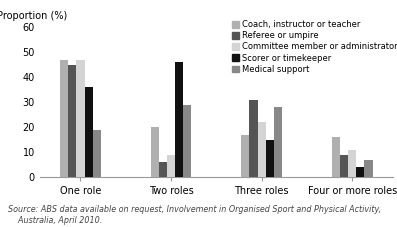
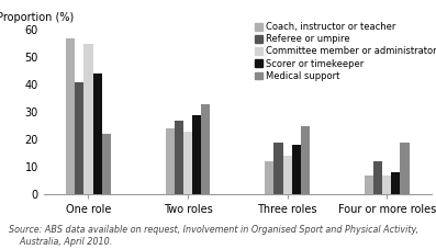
Coach, instructor or teacher/One role: 47 -> 57
Referee or umpire/One role: 45 -> 41
Committee member or administrator/One role: 47 -> 55
Scorer or timekeeper/One role: 36 -> 44
Medical support/One role: 19 -> 22
Coach, instructor or teacher/Two roles: 20 -> 24
Referee or umpire/Two roles: 6 -> 27
Committee member or administrator/Two roles: 9 -> 23
Scorer or timekeeper/Two roles: 46 -> 29
Medical support/Two roles: 29 -> 33
Coach, instructor or teacher/Three roles: 17 -> 12
Referee or umpire/Three roles: 31 -> 19
Committee member or administrator/Three roles: 22 -> 14
Scorer or timekeeper/Three roles: 15 -> 18
Medical support/Three roles: 28 -> 25
Coach, instructor or teacher/Four or more roles: 16 -> 7
Referee or umpire/Four or more roles: 9 -> 12
Committee member or administrator/Four or more roles: 11 -> 7
Scorer or timekeeper/Four or more roles: 4 -> 8
Medical support/Four or more roles: 7 -> 19
